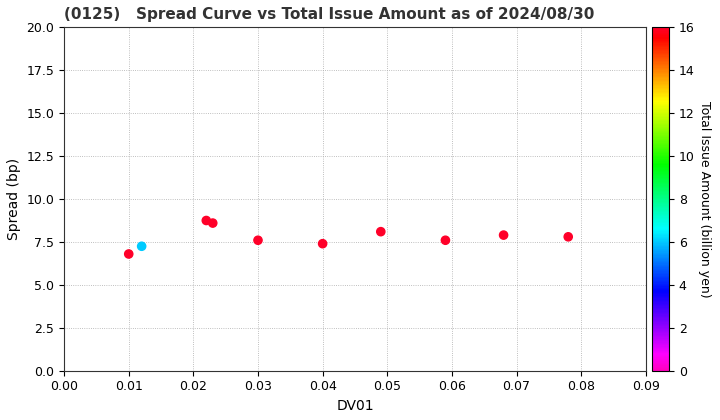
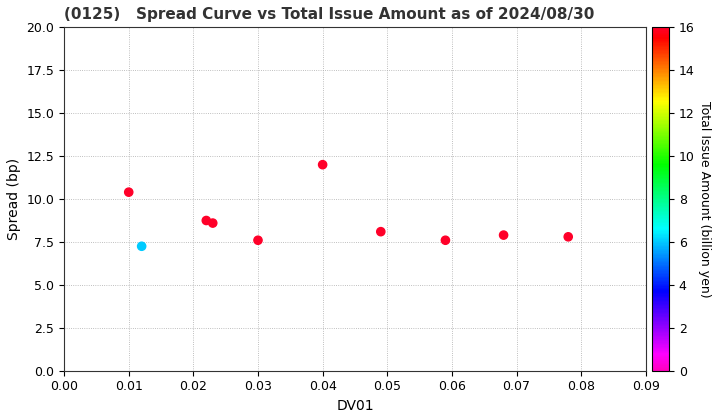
0.01: 6.8 -> 10.4
0.04: 7.4 -> 12.0
